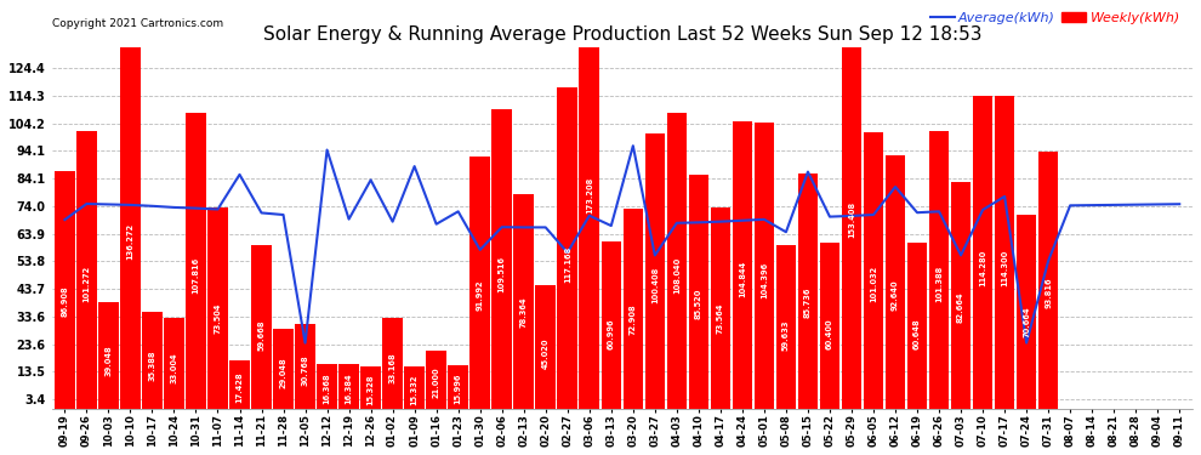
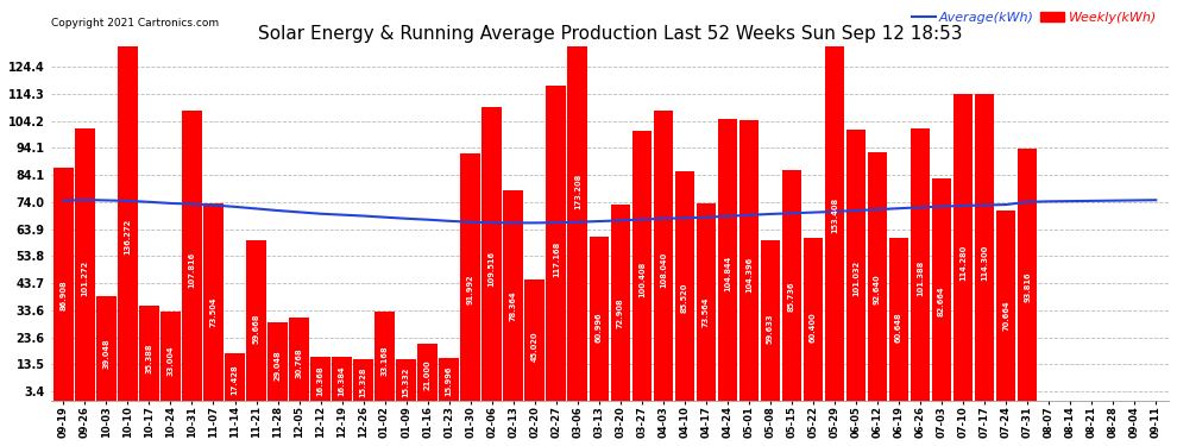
Average(kWh)/09-19: 69.0 -> 74.5
Average(kWh)/11-14: 85.5 -> 72.2
Average(kWh)/12-05: 24.0 -> 70.2
Average(kWh)/12-12: 94.5 -> 69.6
Average(kWh)/12-26: 83.5 -> 68.8
Average(kWh)/01-09: 88.5 -> 67.8
Average(kWh)/01-23: 72.0 -> 66.9
Average(kWh)/01-30: 58.0 -> 66.5
Average(kWh)/02-27: 57.0 -> 66.3
Average(kWh)/03-06: 70.5 -> 66.5
Average(kWh)/03-20: 96.0 -> 67.1
Average(kWh)/03-27: 56.0 -> 67.5
Average(kWh)/05-08: 64.5 -> 69.5
Average(kWh)/05-15: 86.5 -> 69.8
Average(kWh)/06-12: 81.0 -> 71.2
Average(kWh)/07-03: 56.0 -> 72.3
Average(kWh)/07-17: 77.5 -> 72.8
Average(kWh)/07-24: 24.0 -> 73.0
Average(kWh)/07-31: 54.0 -> 74.0
